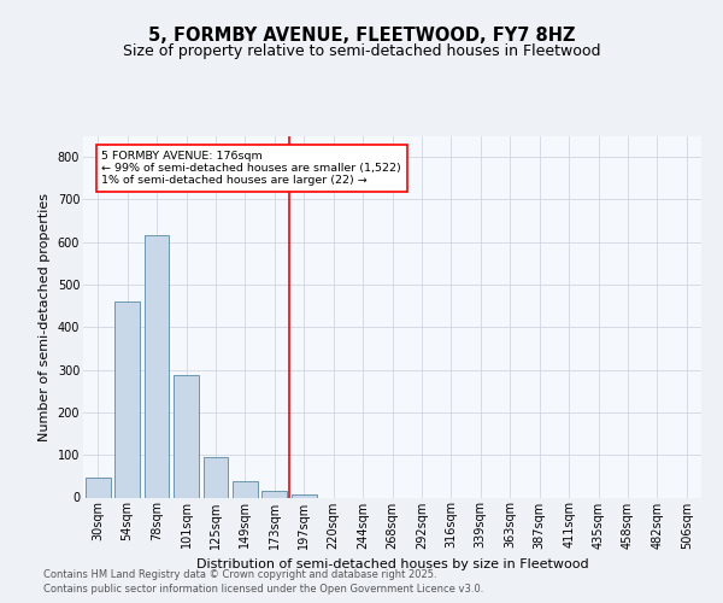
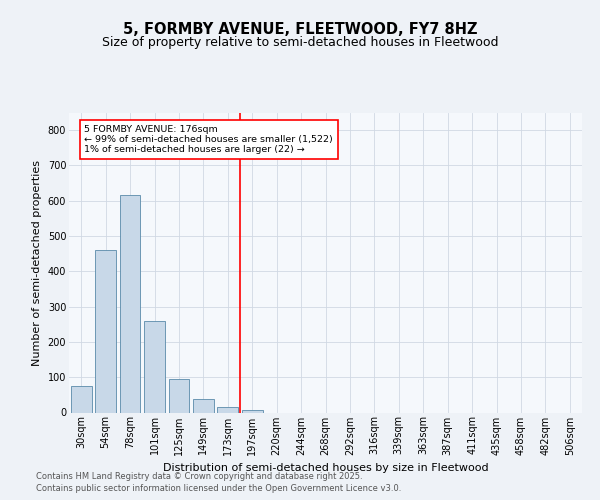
30sqm: 46 -> 75
101sqm: 289 -> 260
